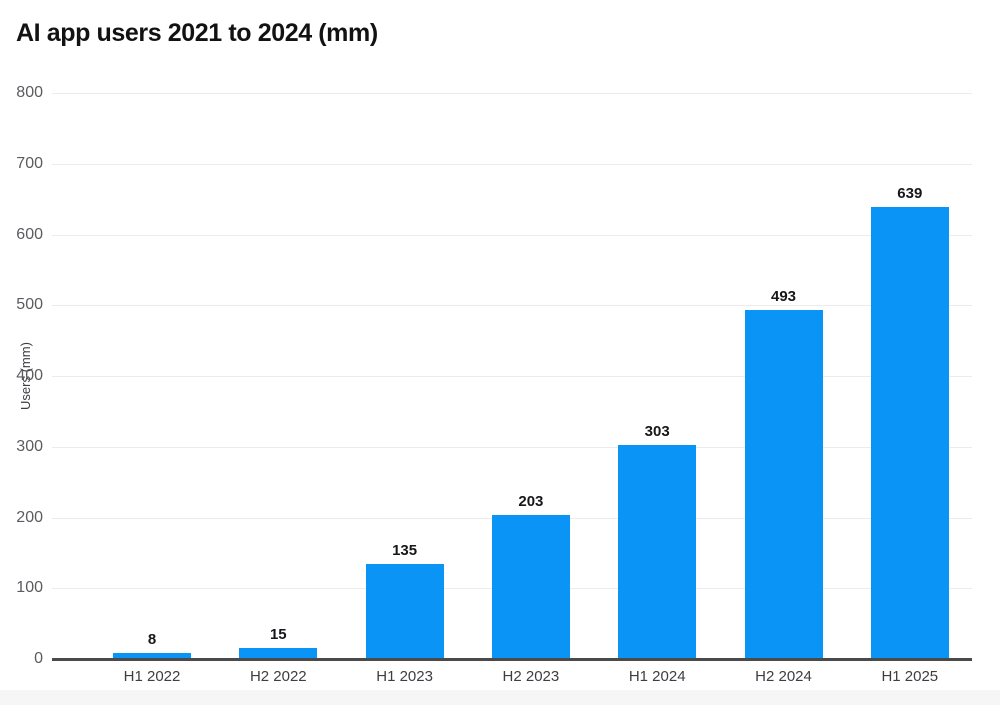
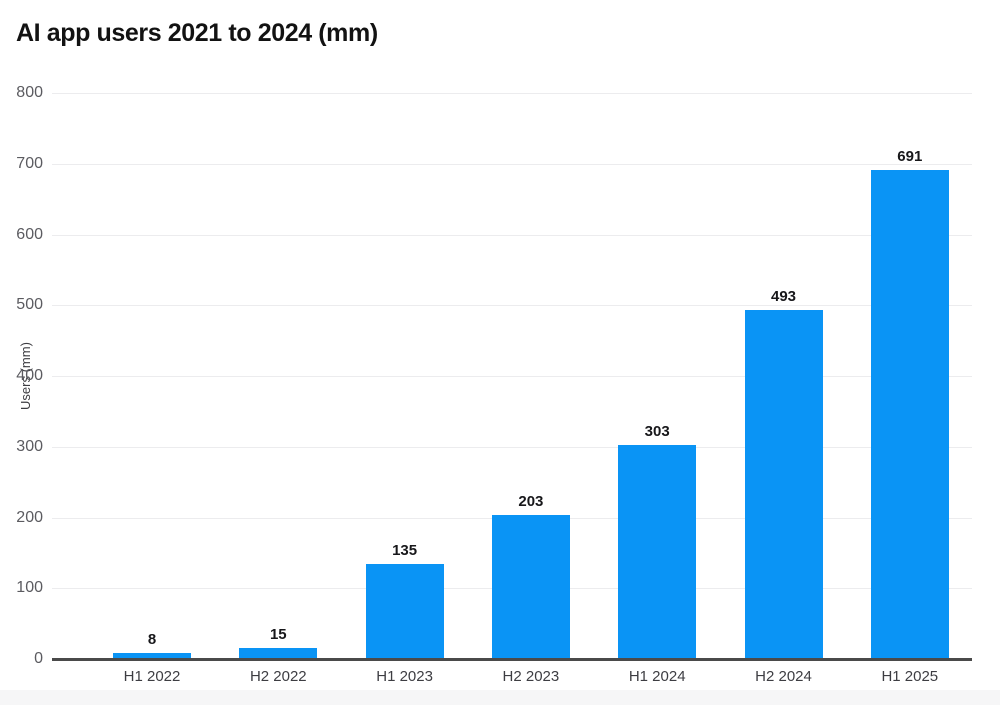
H1 2025: 639 -> 691
